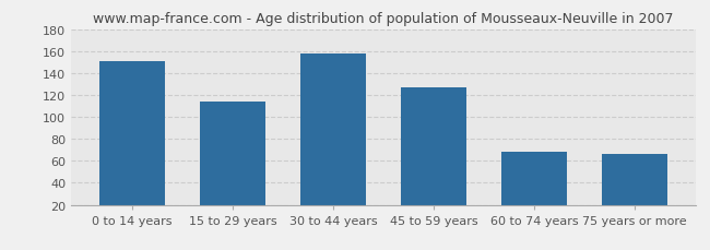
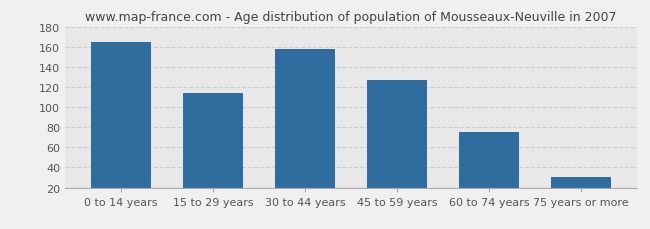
0 to 14 years: 151 -> 165
60 to 74 years: 68 -> 75
75 years or more: 66 -> 31
